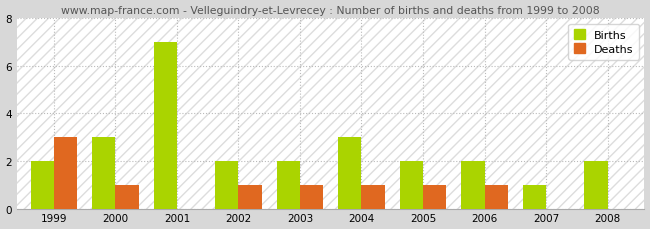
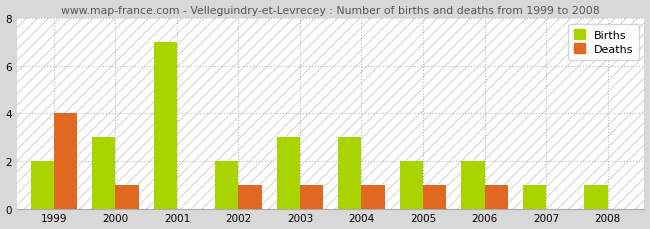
Deaths/1999: 3 -> 4
Births/2003: 2 -> 3
Births/2008: 2 -> 1
